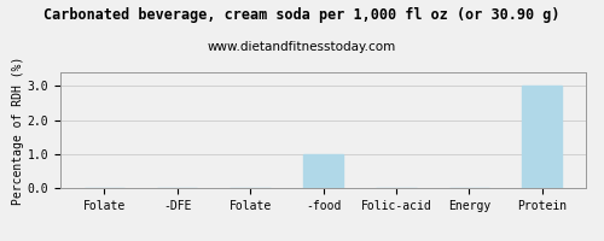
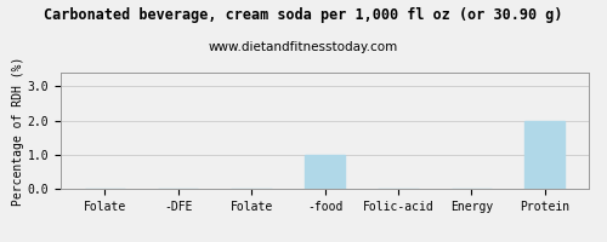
Protein: 3 -> 2
